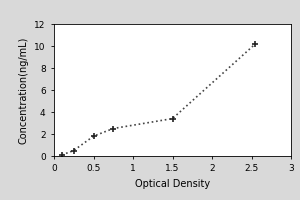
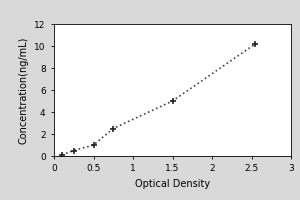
0.5: 1.8 -> 1.0
1.5: 3.4 -> 5.0
